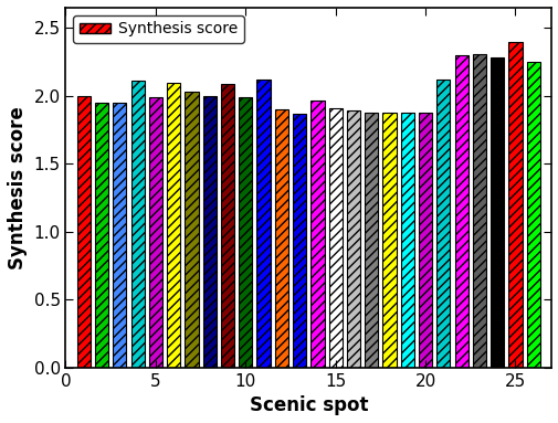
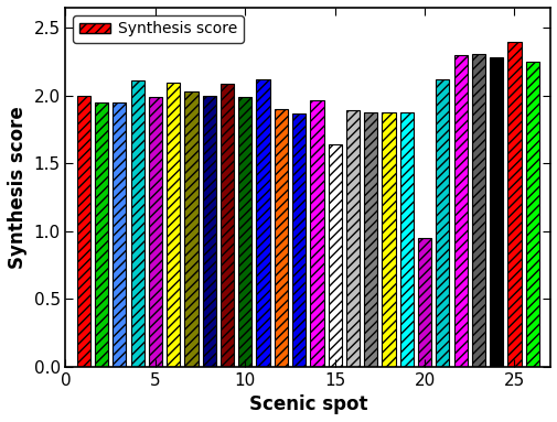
15: 1.91 -> 1.64
20: 1.88 -> 0.95
